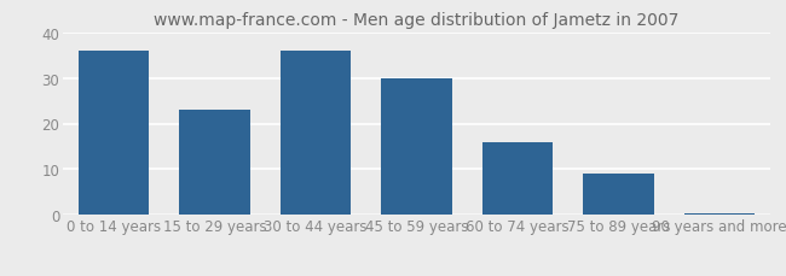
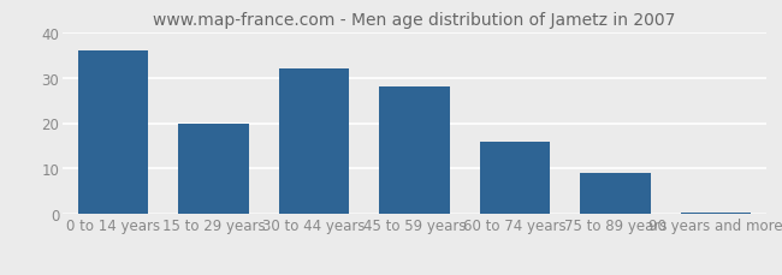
15 to 29 years: 23.0 -> 20.0
30 to 44 years: 36.0 -> 32.0
45 to 59 years: 30.0 -> 28.0
